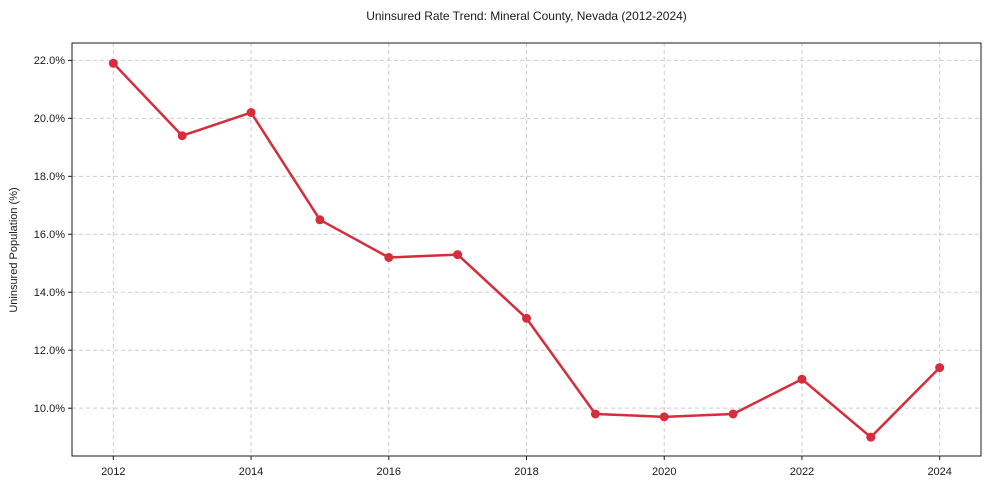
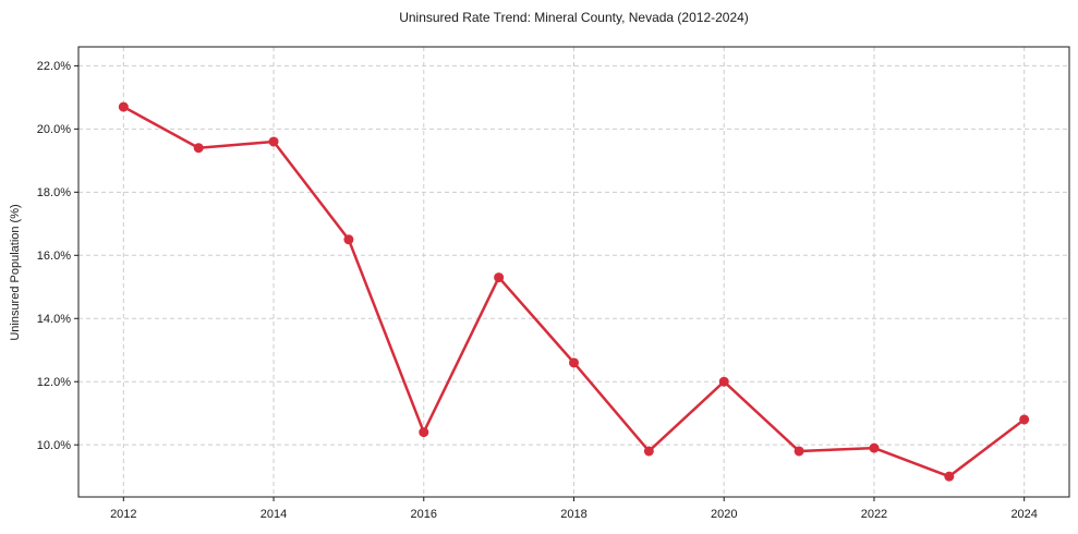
2012: 21.9% -> 20.7%
2014: 20.2% -> 19.6%
2016: 15.2% -> 10.4%
2018: 13.1% -> 12.6%
2020: 9.7% -> 12.0%
2022: 11.0% -> 9.9%
2024: 11.4% -> 10.8%
